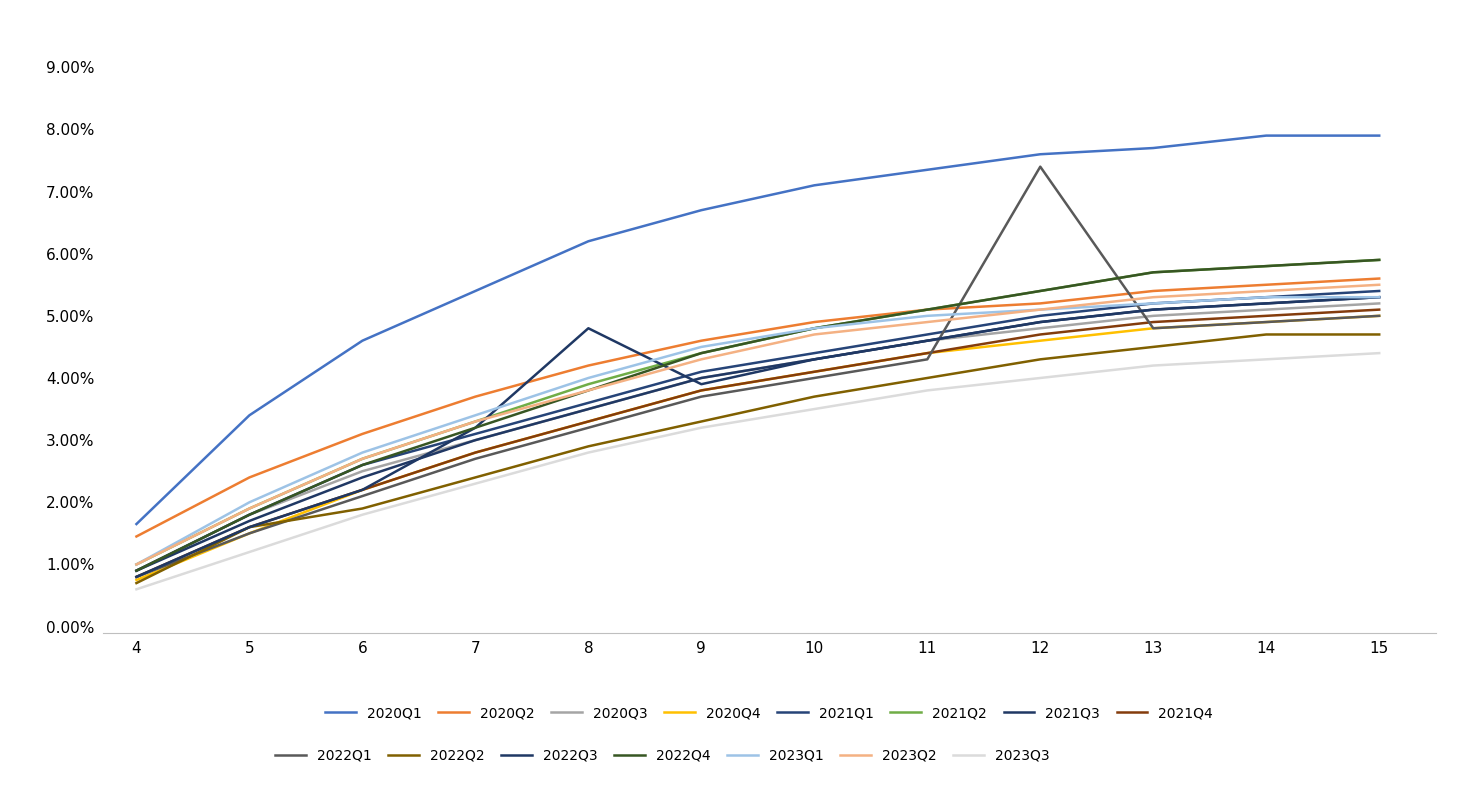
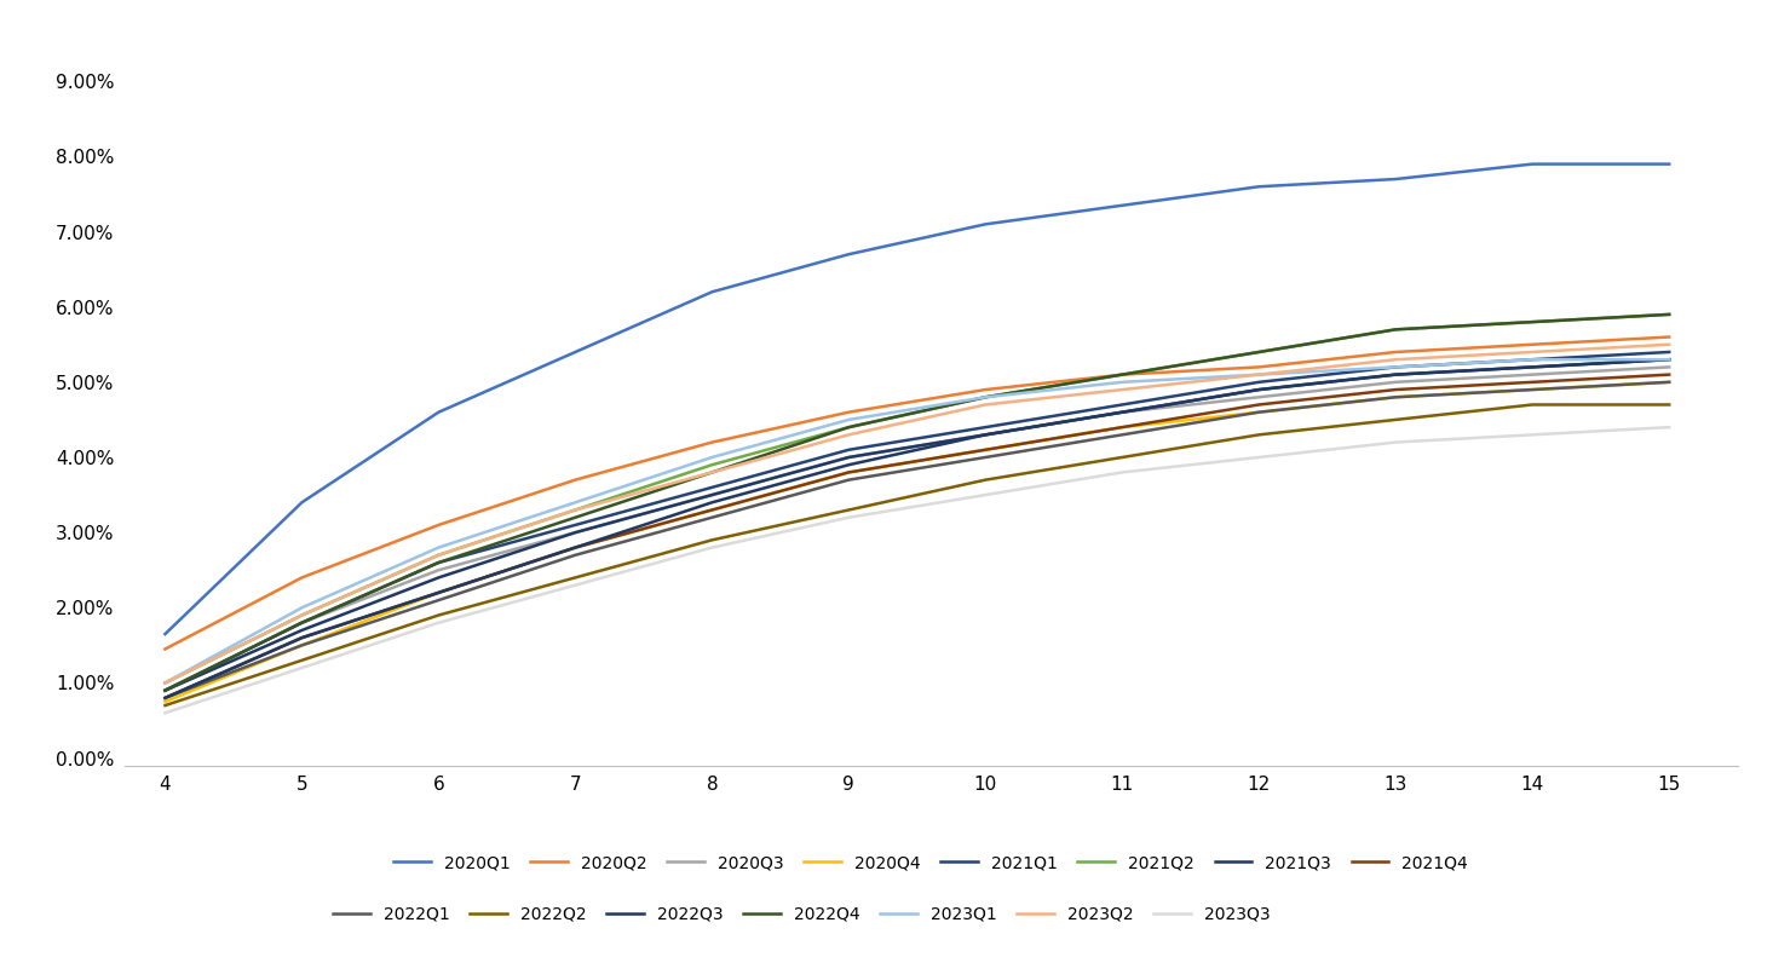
2022Q2/5: 1.6% -> 1.3%
2022Q3/7: 3.2% -> 2.8%
2022Q3/8: 4.8% -> 3.4%
2022Q1/12: 7.4% -> 4.6%
